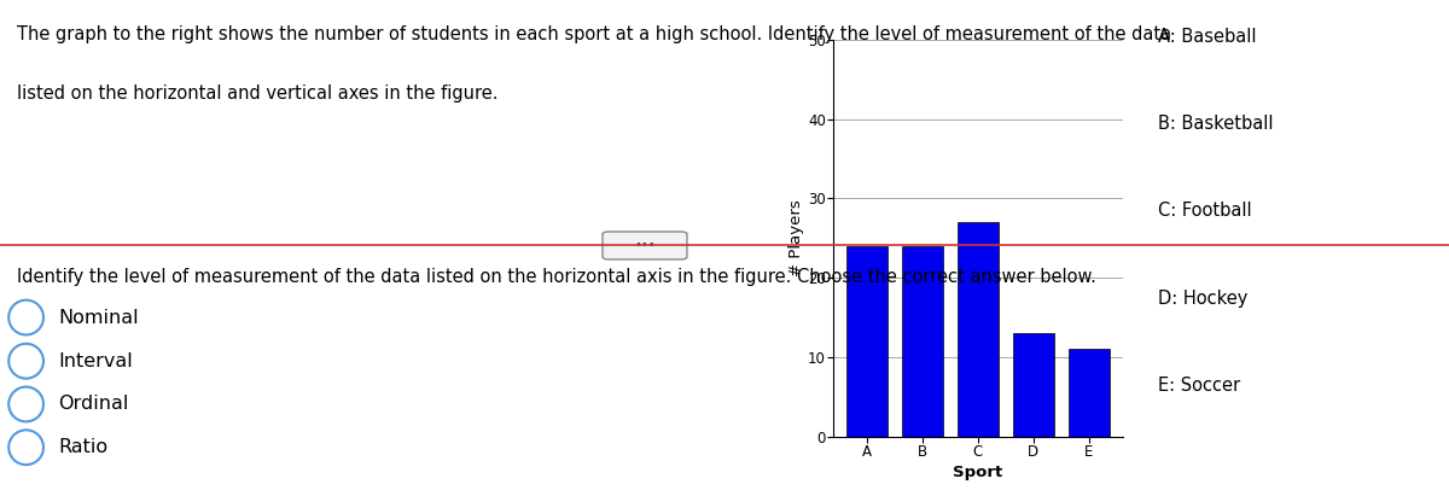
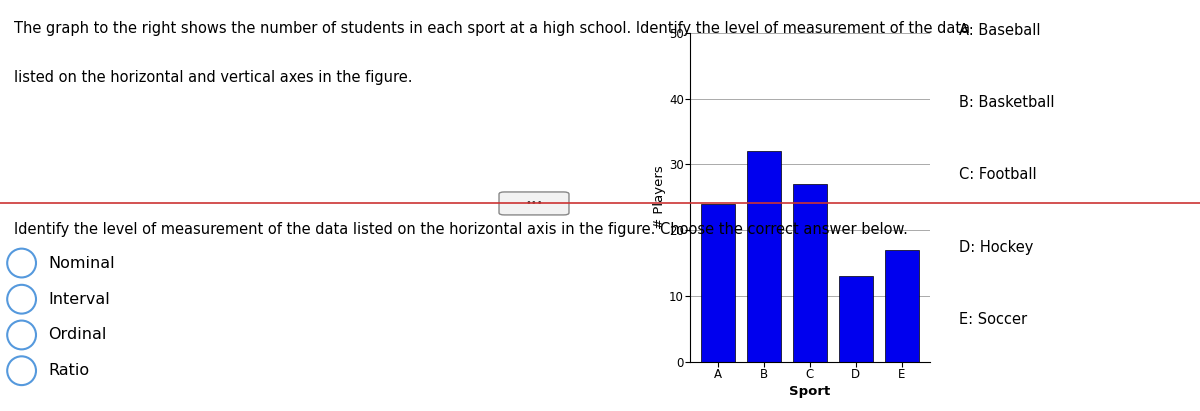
B: 24 -> 32
E: 11 -> 17
